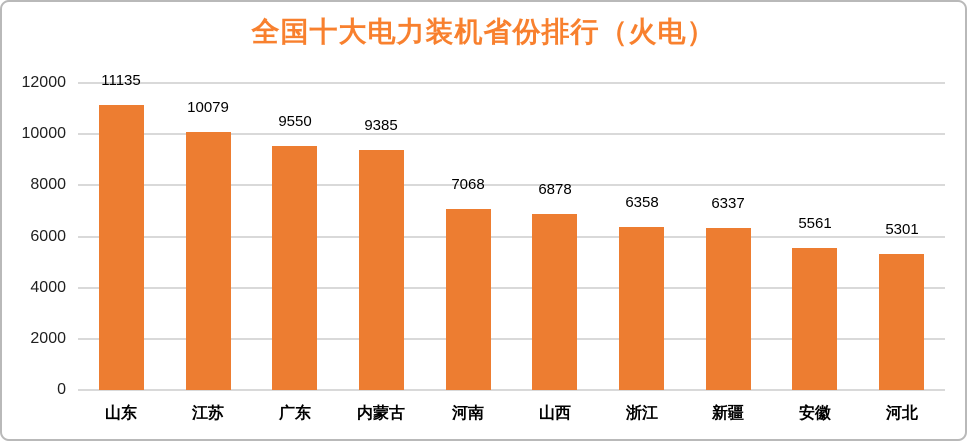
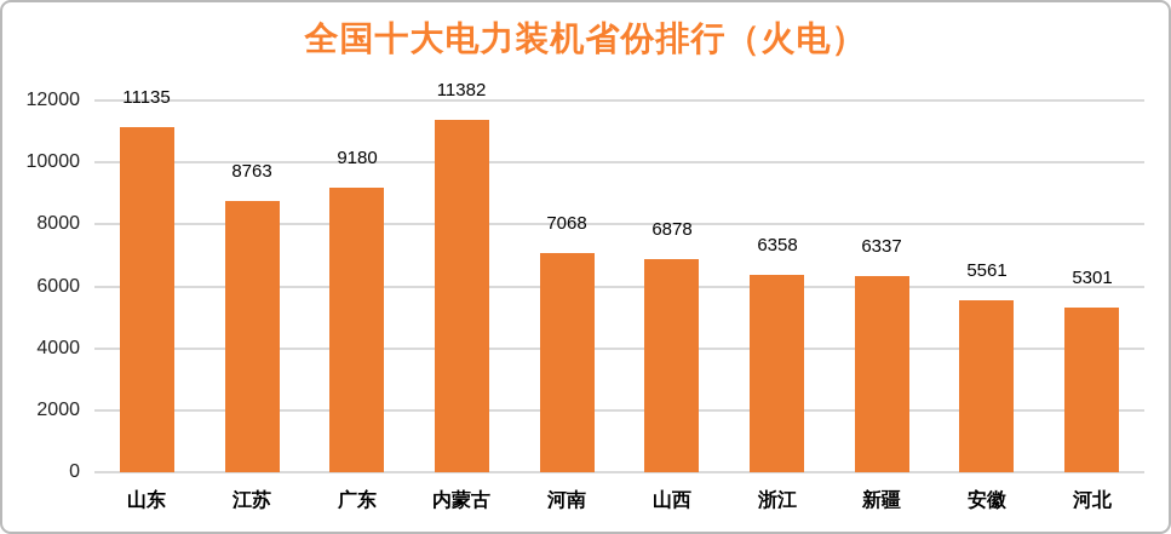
江苏: 10079 -> 8763
广东: 9550 -> 9180
内蒙古: 9385 -> 11382
